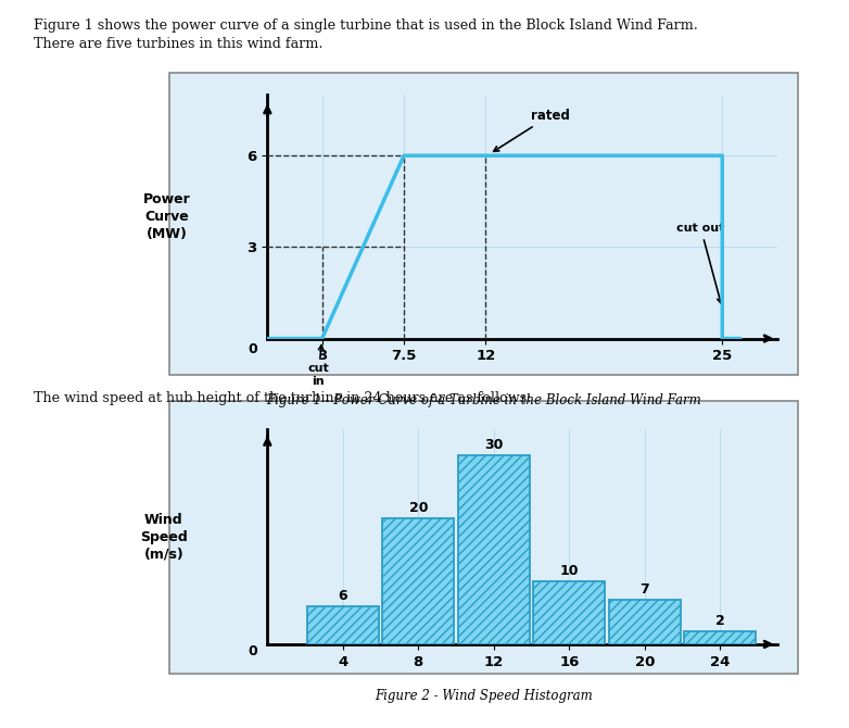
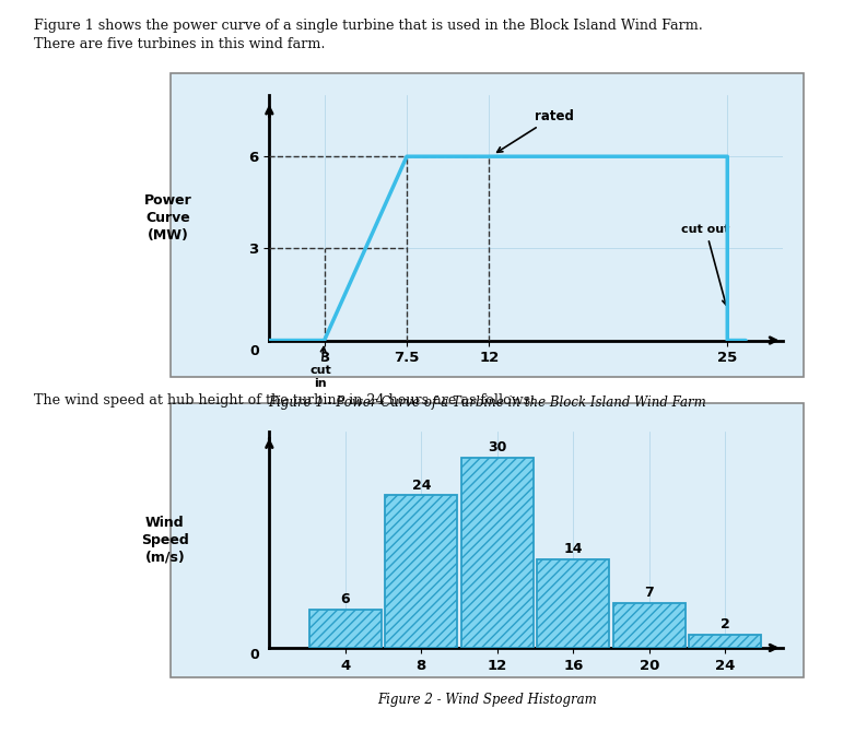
8: 20 -> 24
16: 10 -> 14
